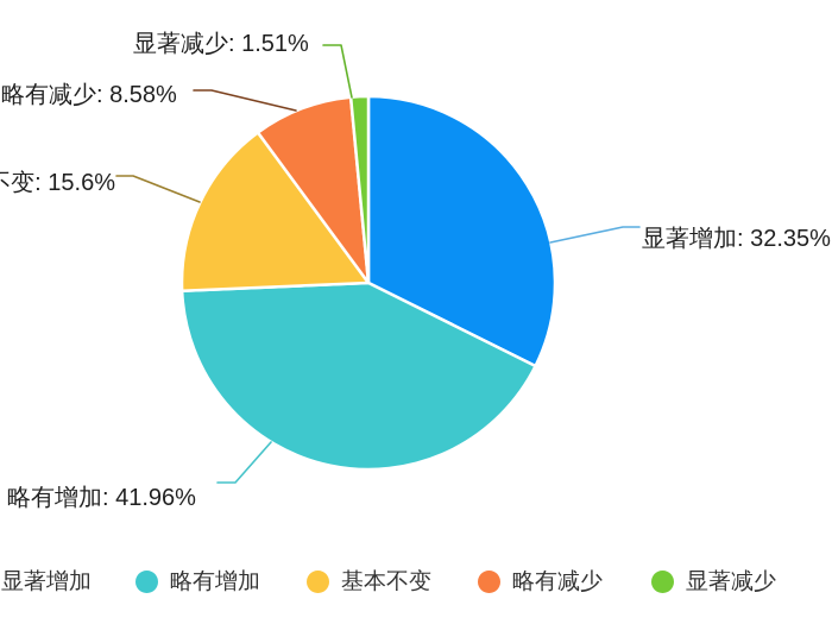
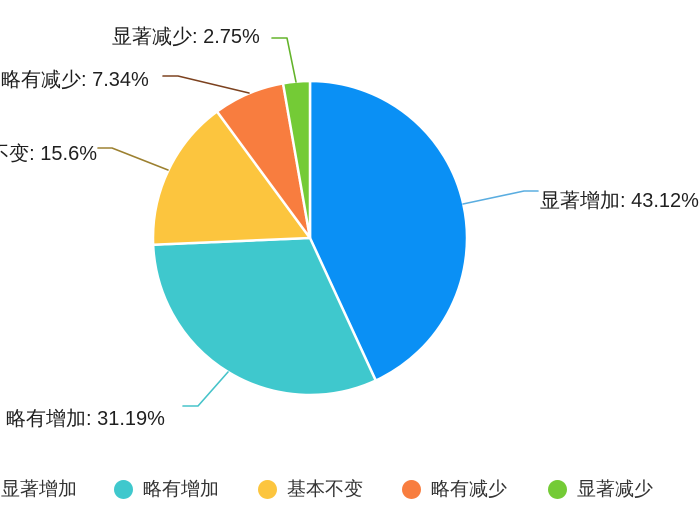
显著增加: 32.35% -> 43.12%
略有增加: 41.96% -> 31.19%
略有减少: 8.58% -> 7.34%
显著减少: 1.51% -> 2.75%
